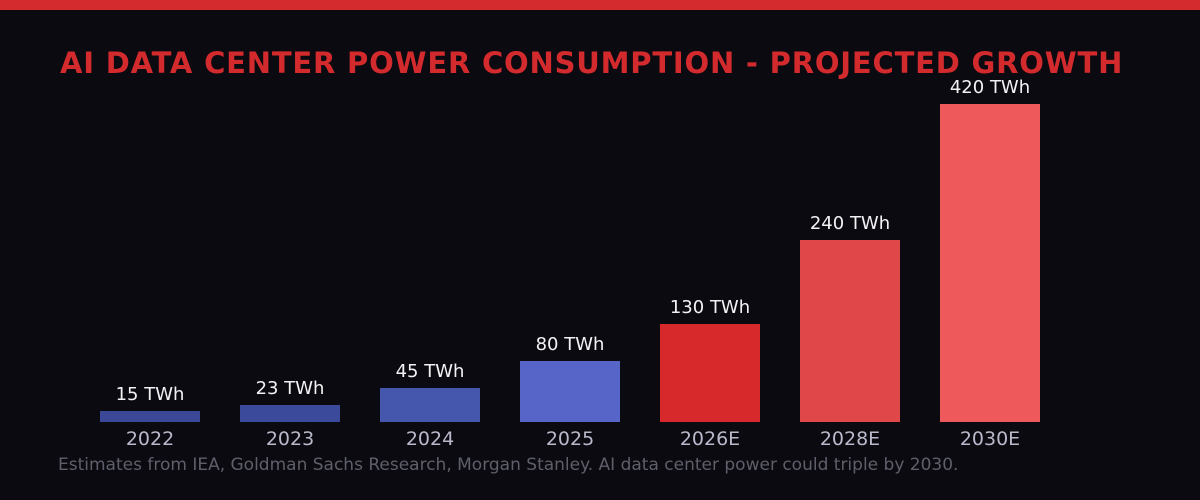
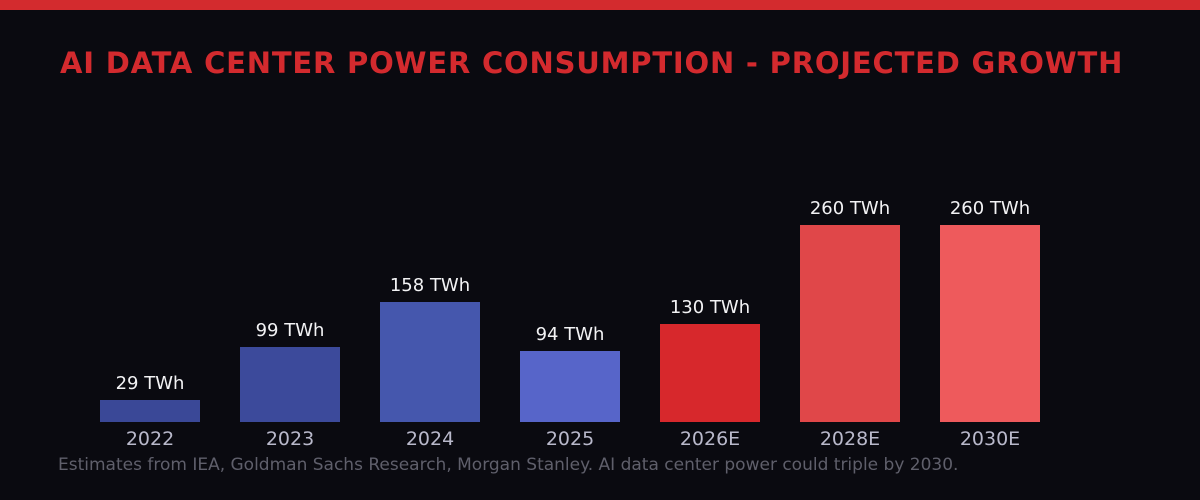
2022: 15 -> 29
2023: 23 -> 99
2024: 45 -> 158
2025: 80 -> 94
2028E: 240 -> 260
2030E: 420 -> 260
